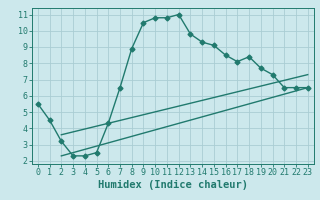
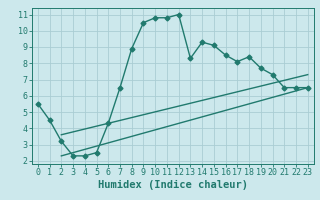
13: 9.8 -> 8.3
